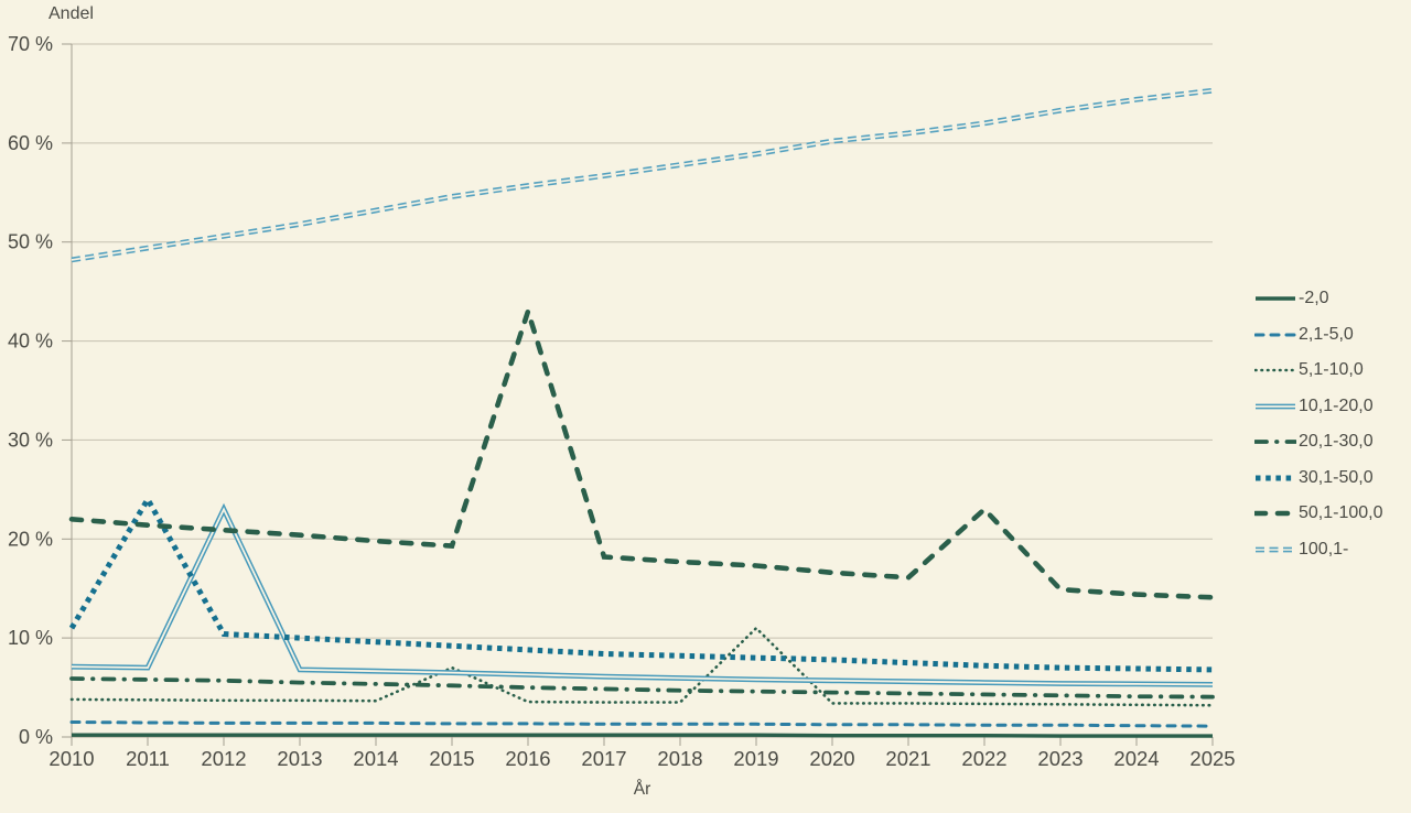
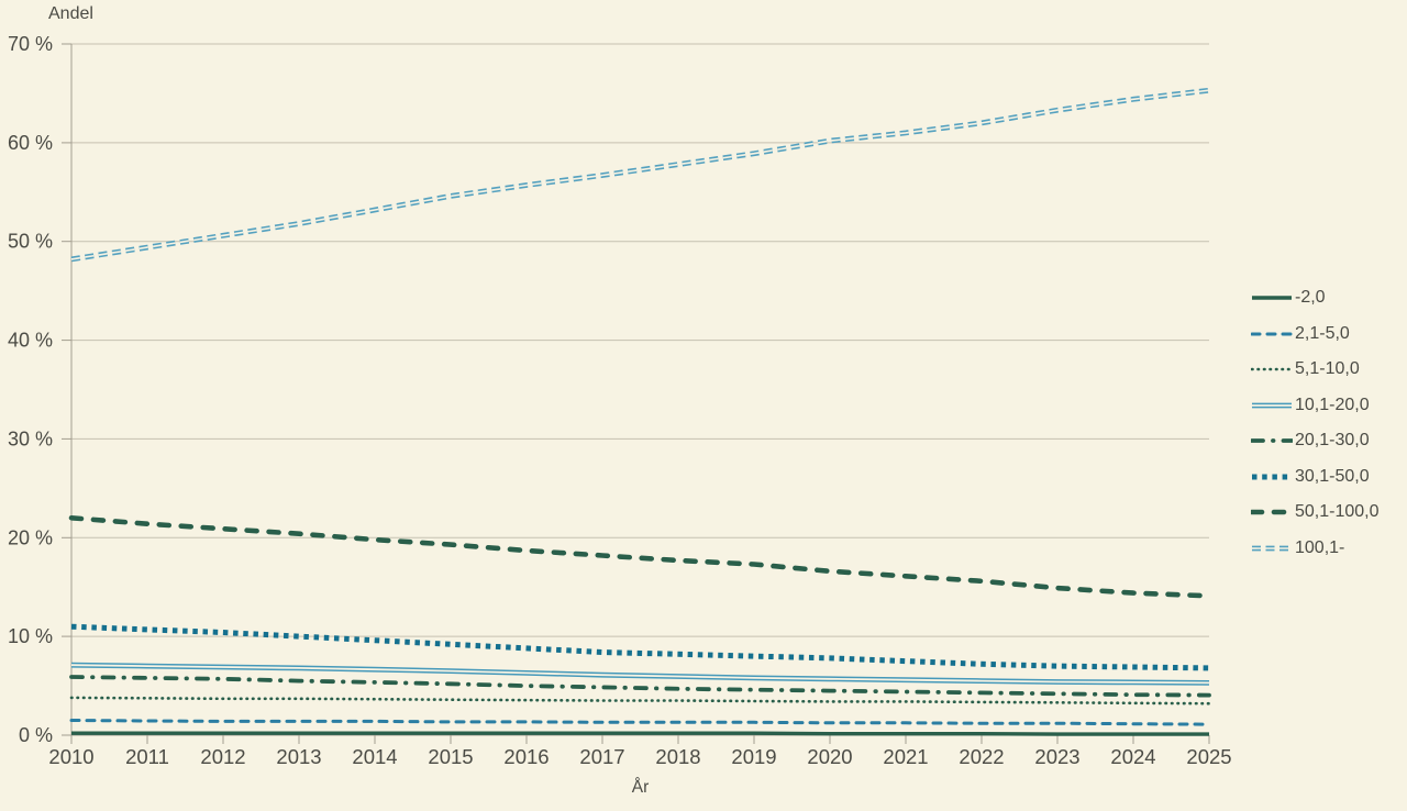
30,1-50,0/2011: 24% -> 11%
10,1-20,0/2012: 23% -> 7%
5,1-10,0/2015: 7% -> 4%
50,1-100,0/2016: 43% -> 19%
5,1-10,0/2019: 11% -> 3%
50,1-100,0/2022: 23% -> 16%
